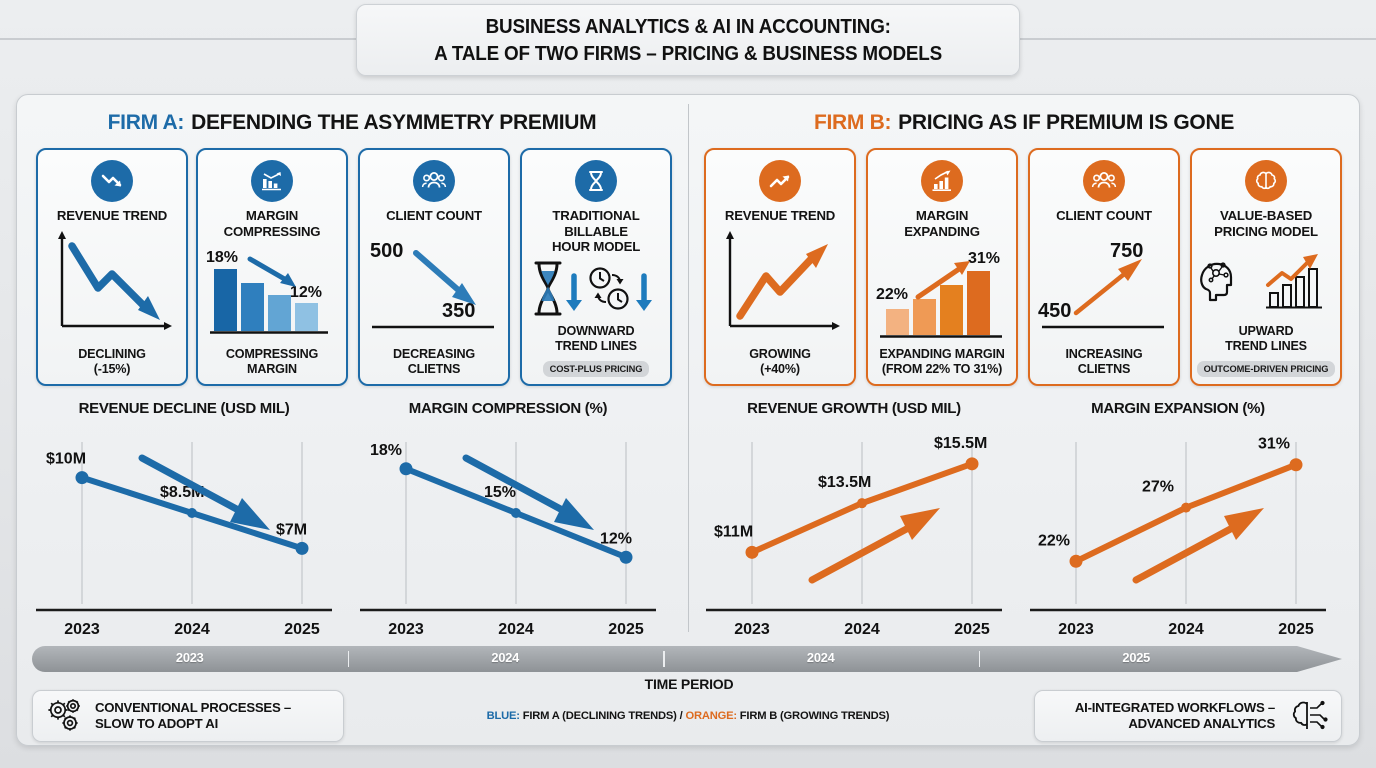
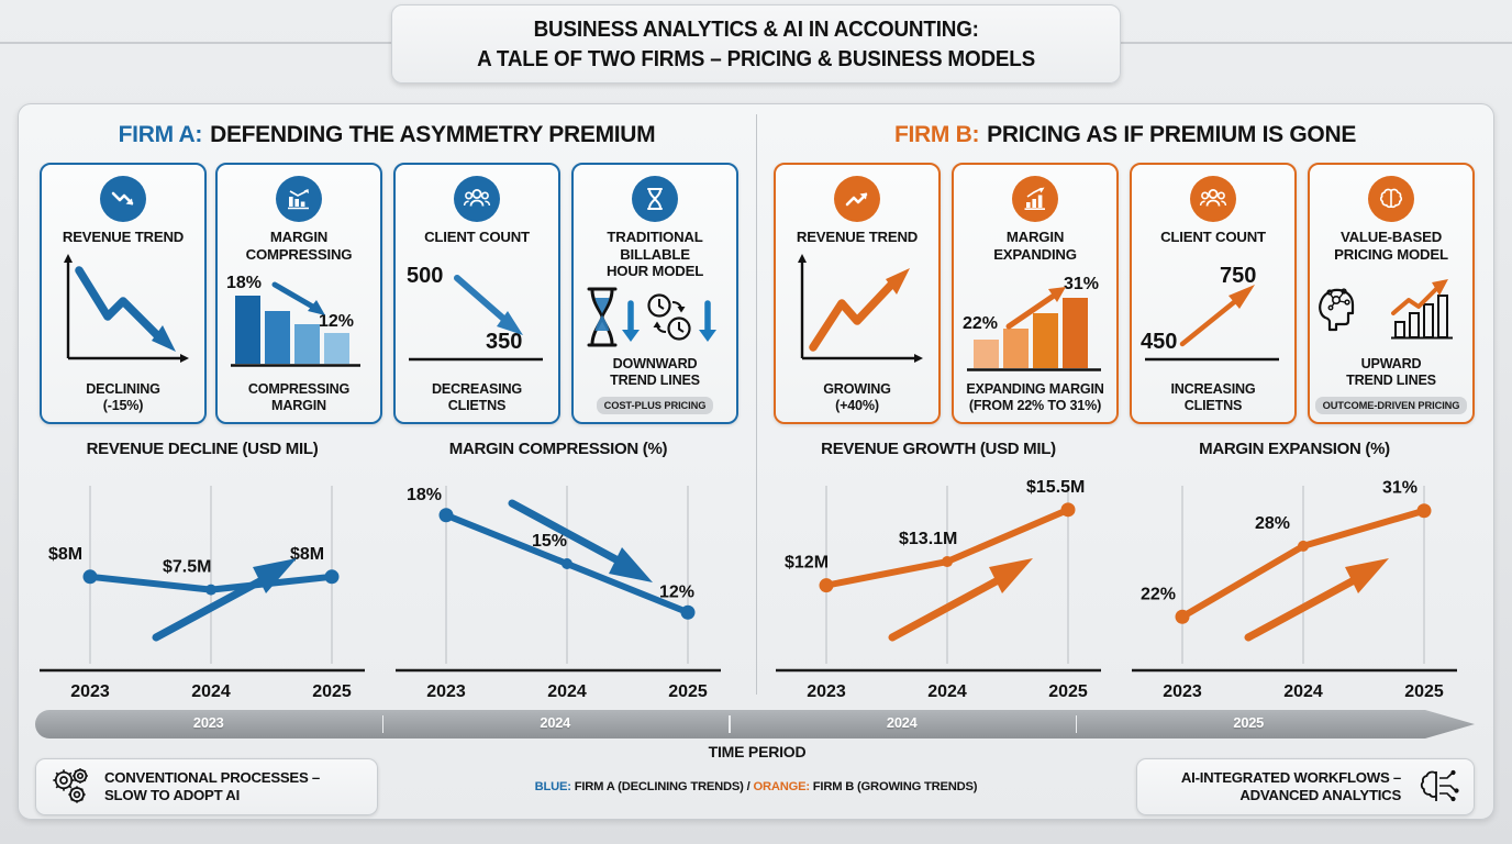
REVENUE DECLINE (USD MIL)/2023: $10M -> $8M
REVENUE DECLINE (USD MIL)/2024: $8.5M -> $7.5M
REVENUE DECLINE (USD MIL)/2025: $7M -> $8M
REVENUE GROWTH (USD MIL)/2023: $11M -> $12M
REVENUE GROWTH (USD MIL)/2024: $13.5M -> $13.1M
MARGIN EXPANSION (%)/2024: 27% -> 28%
